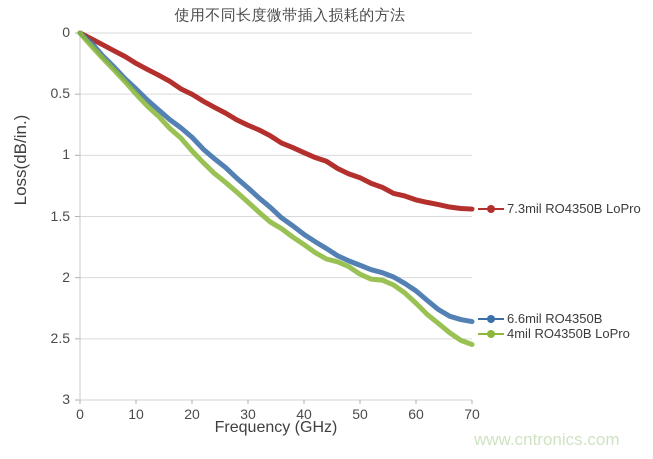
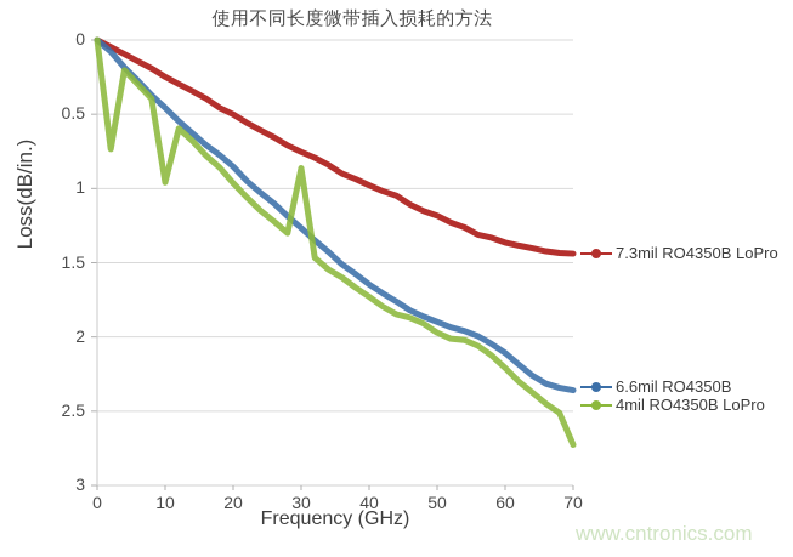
4mil RO4350B LoPro/2: 0.10 -> 0.73
4mil RO4350B LoPro/10: 0.50 -> 0.96
4mil RO4350B LoPro/30: 1.38 -> 0.86
4mil RO4350B LoPro/70: 2.55 -> 2.73
